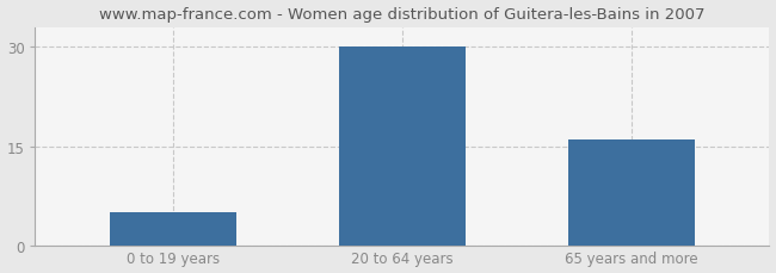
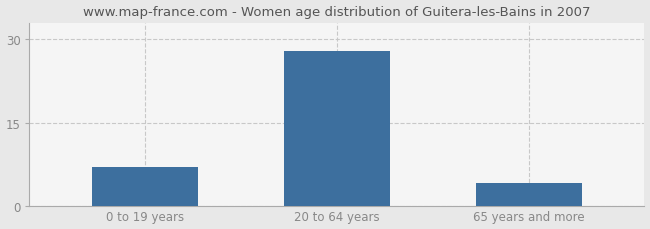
0 to 19 years: 5 -> 7
20 to 64 years: 30 -> 28
65 years and more: 16 -> 4
